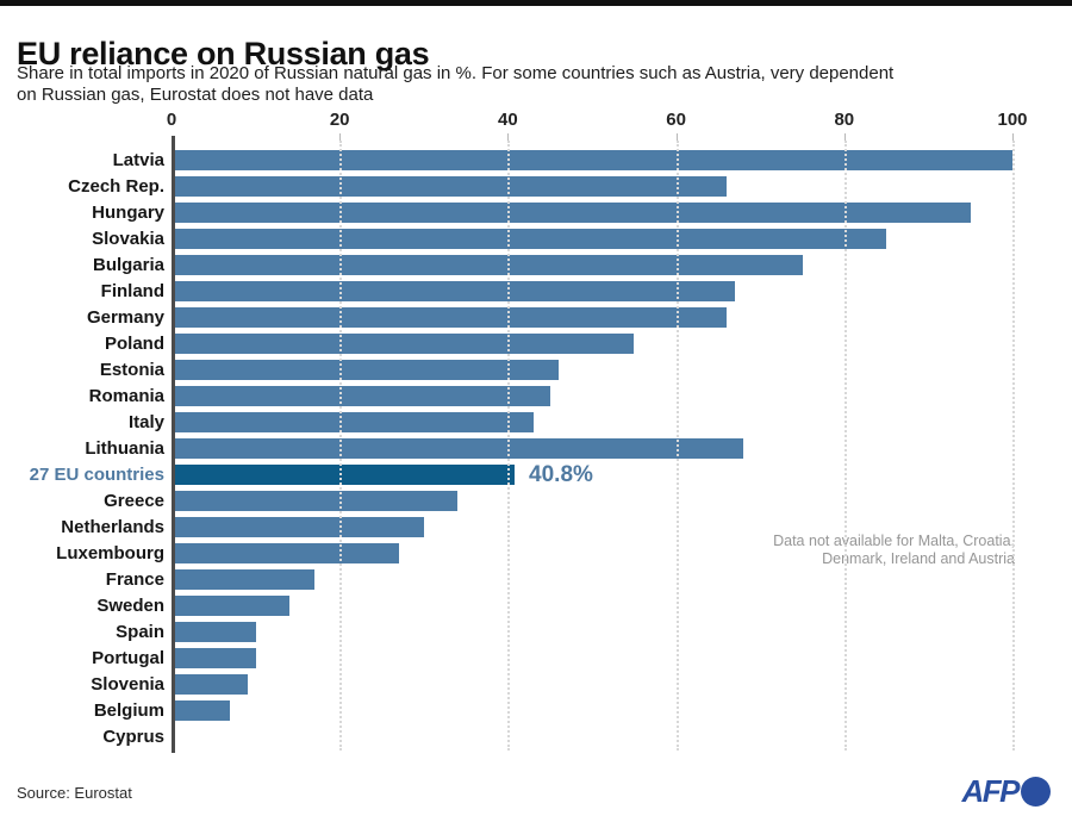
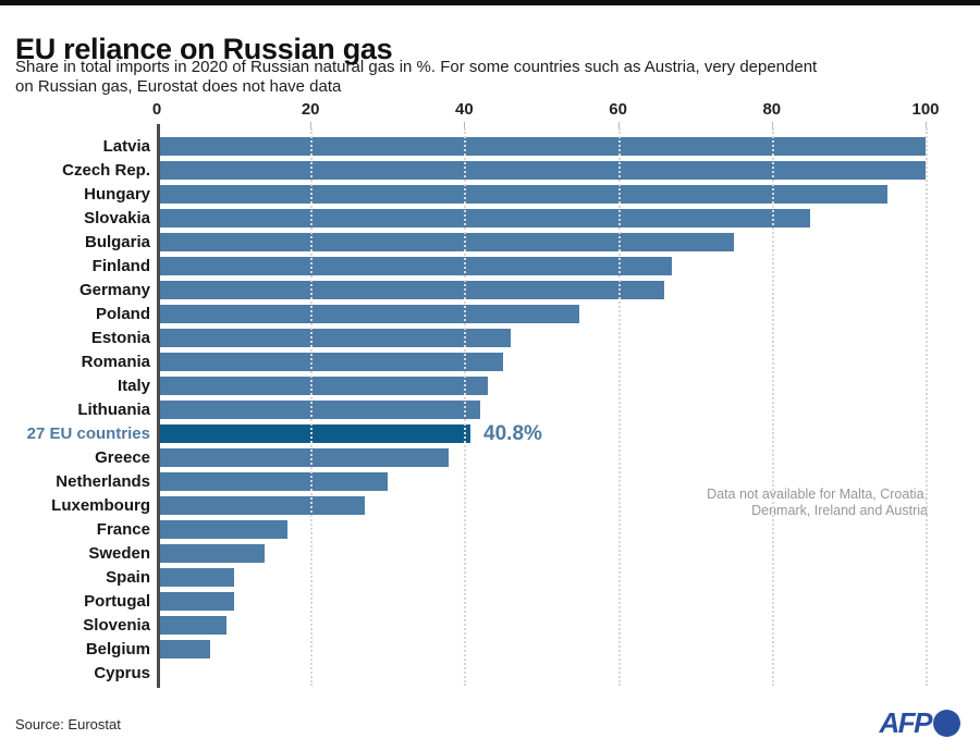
Czech Rep.: 66 -> 100
Lithuania: 68 -> 42
Greece: 34 -> 38
